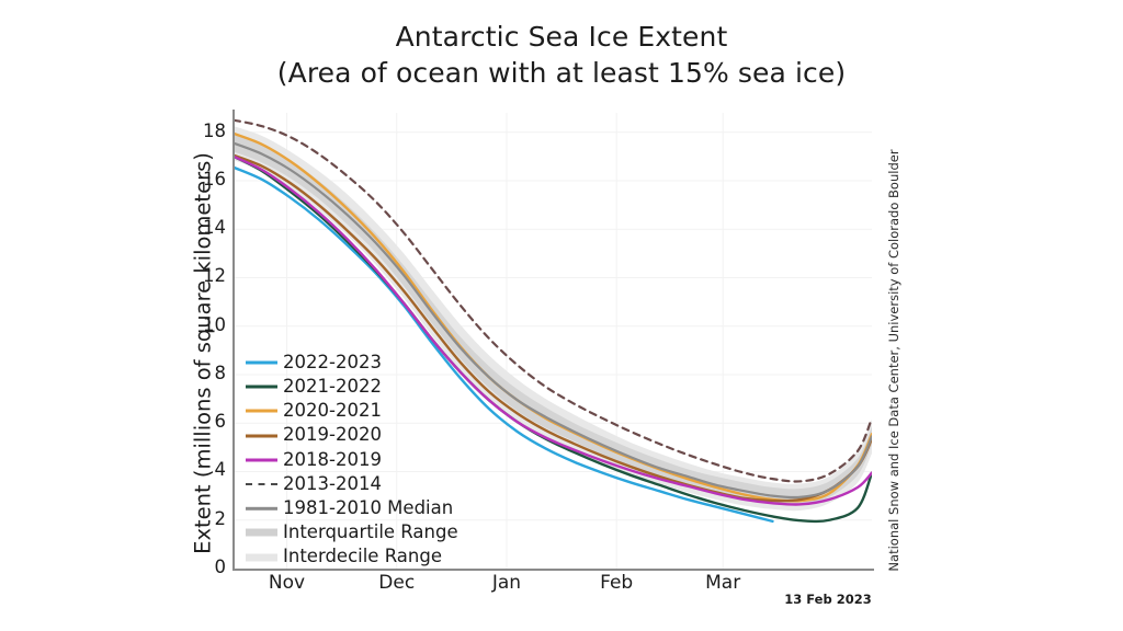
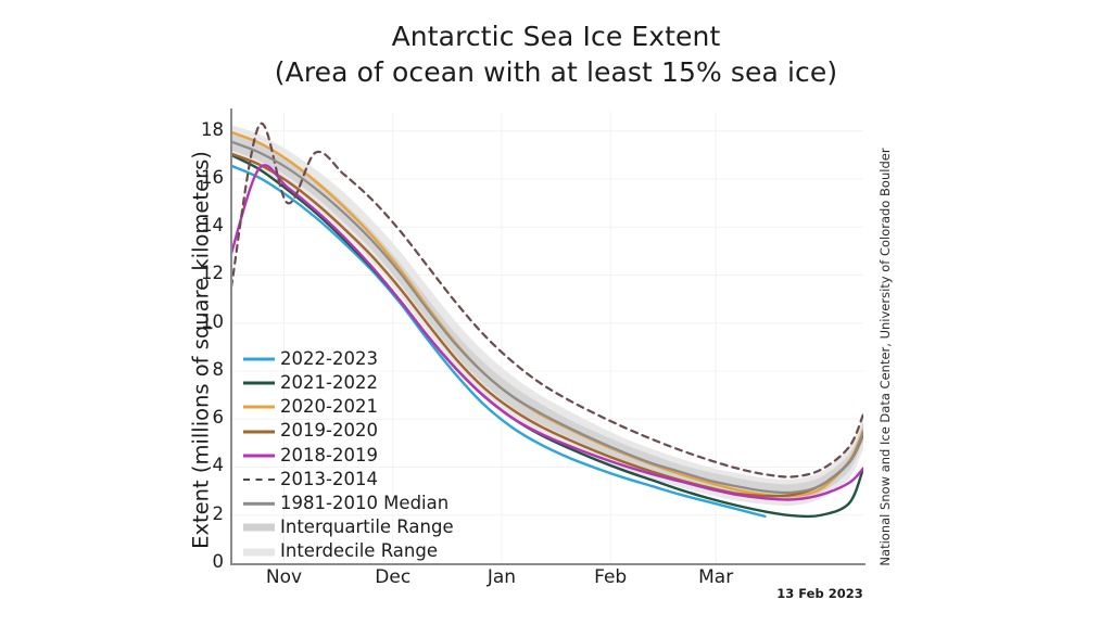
2018-2019/0: 17.0 -> 12.9
2013-2014/0: 18.5 -> 11.5
2013-2014/16: 17.8 -> 15.0
